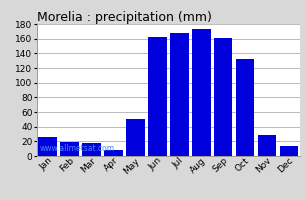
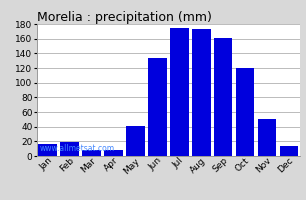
Jan: 26 -> 17
Mar: 18 -> 8
May: 50 -> 41
Jun: 162 -> 134
Jul: 168 -> 175
Oct: 132 -> 120
Nov: 28 -> 50
